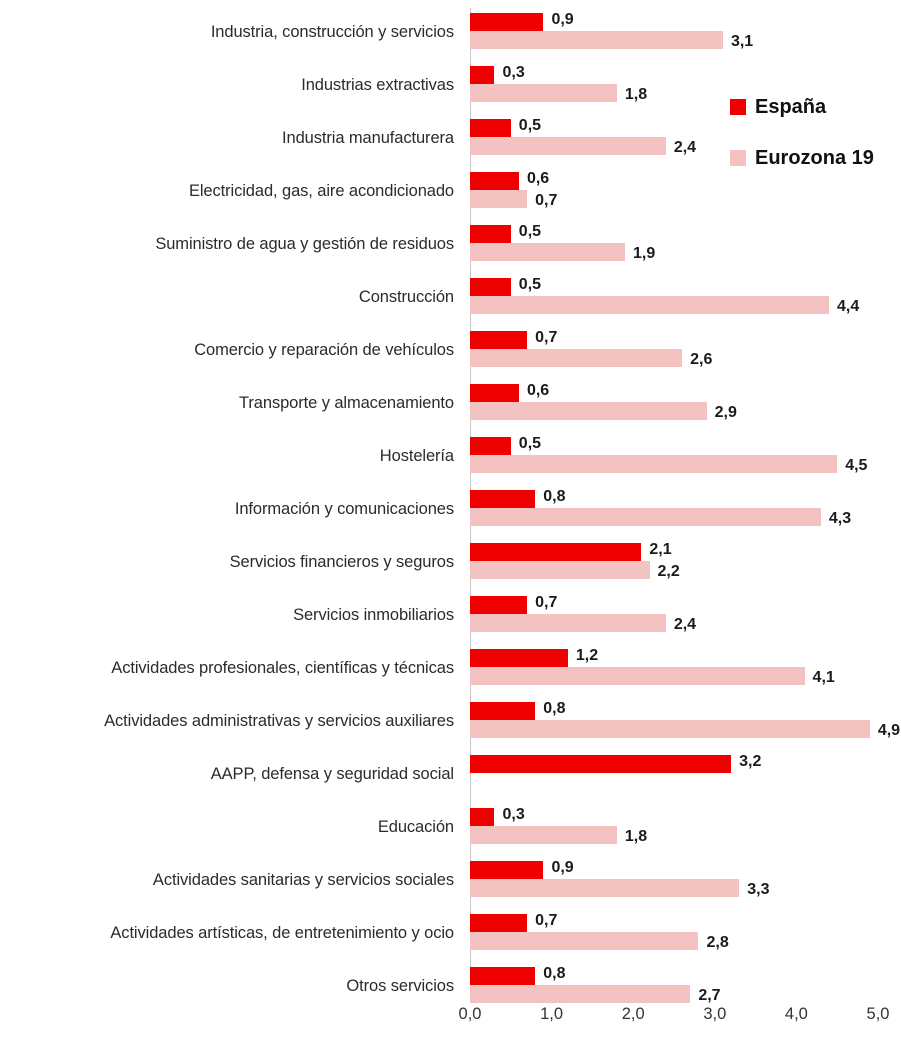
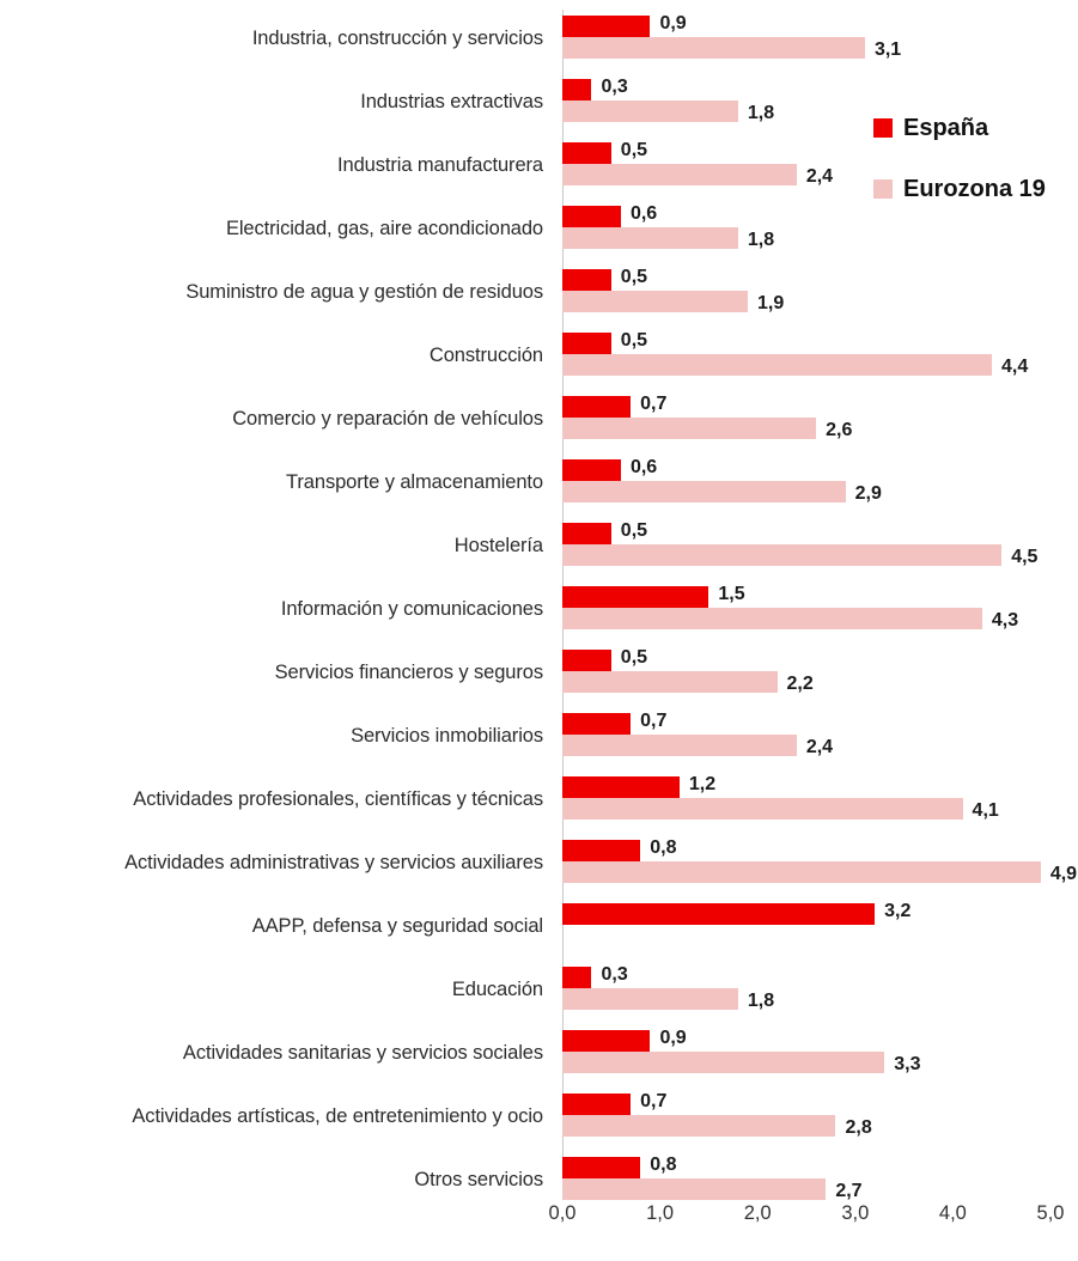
Eurozona 19/Electricidad, gas, aire acondicionado: 0,7 -> 1,8
España/Información y comunicaciones: 0,8 -> 1,5
España/Servicios financieros y seguros: 2,1 -> 0,5
